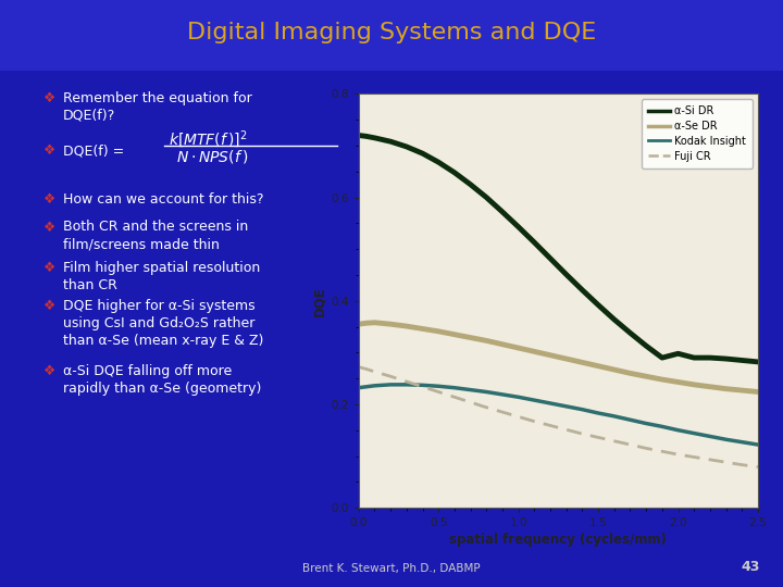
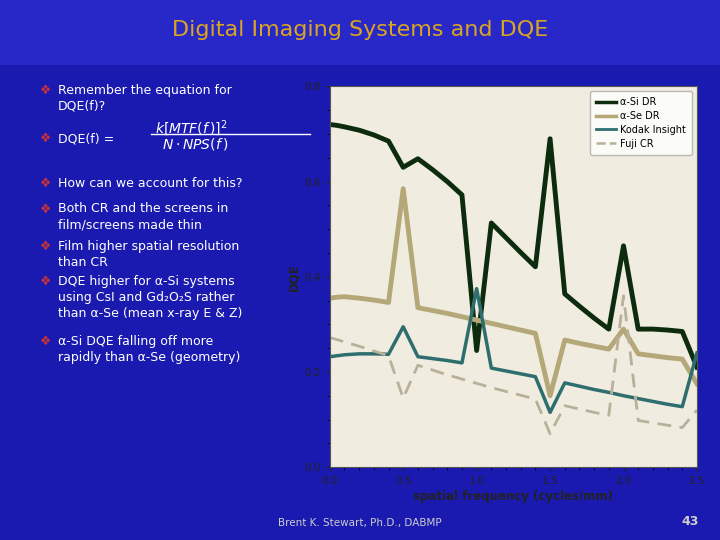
α-Si DR/0.5: 0.668 -> 0.630
α-Se DR/0.5: 0.341 -> 0.585
Kodak Insight/0.5: 0.235 -> 0.295
Fuji CR/0.5: 0.224 -> 0.145
α-Si DR/1.0: 0.543 -> 0.245
Kodak Insight/1.0: 0.214 -> 0.375
α-Si DR/1.5: 0.392 -> 0.690
α-Se DR/1.5: 0.274 -> 0.150
Kodak Insight/1.5: 0.183 -> 0.115
Fuji CR/1.5: 0.136 -> 0.070
α-Si DR/2.0: 0.298 -> 0.465
α-Se DR/2.0: 0.243 -> 0.290
Fuji CR/2.0: 0.103 -> 0.360
α-Si DR/2.5: 0.282 -> 0.210
α-Se DR/2.5: 0.224 -> 0.175
Kodak Insight/2.5: 0.122 -> 0.240
Fuji CR/2.5: 0.079 -> 0.120
